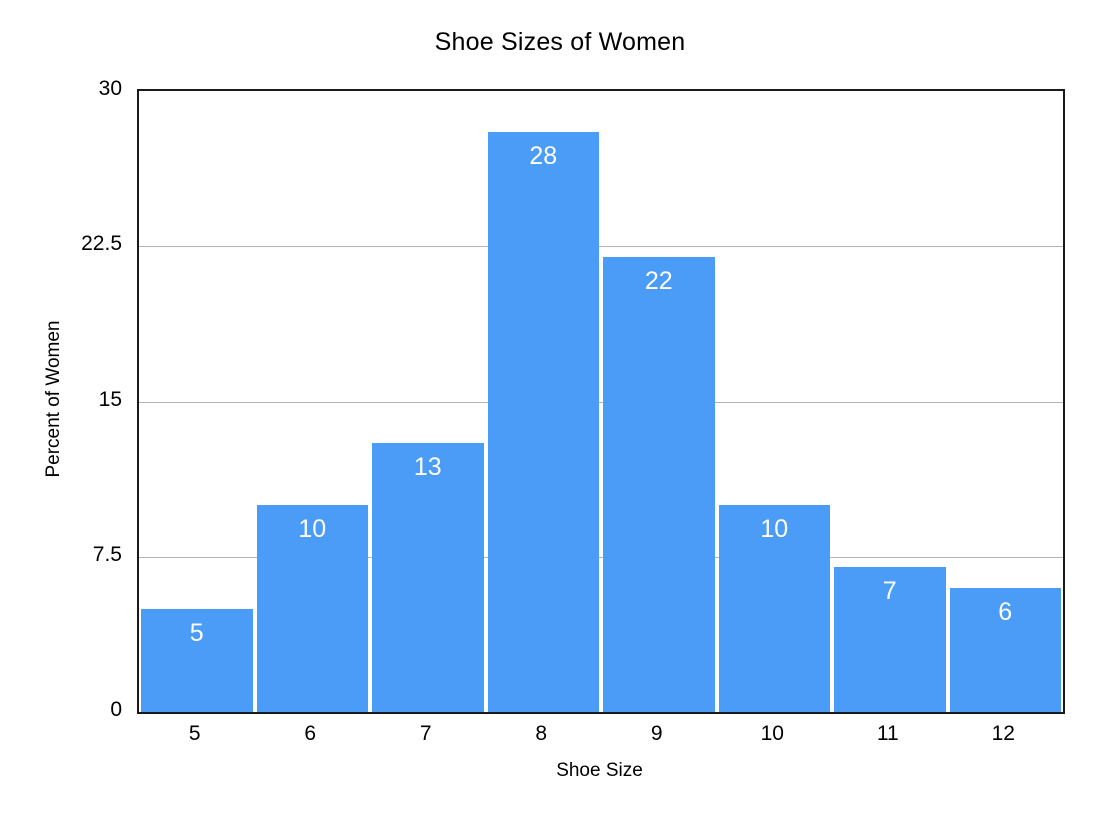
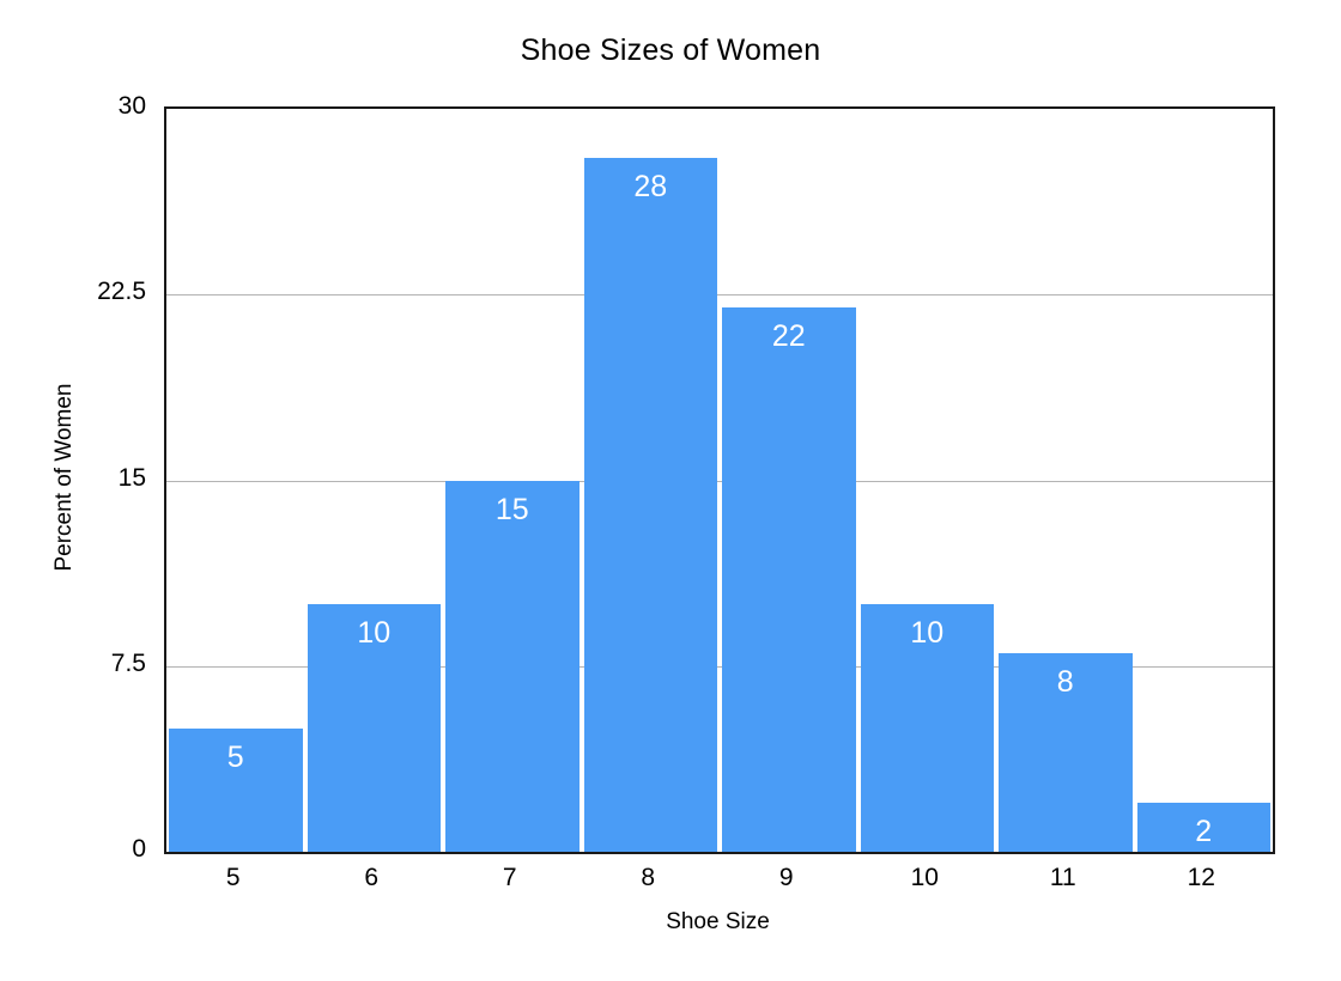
7: 13 -> 15
11: 7 -> 8
12: 6 -> 2
